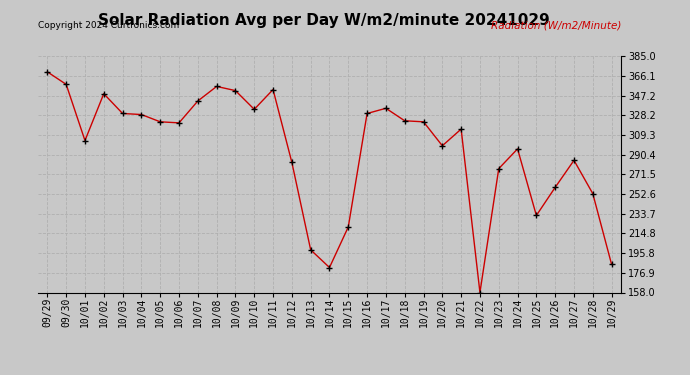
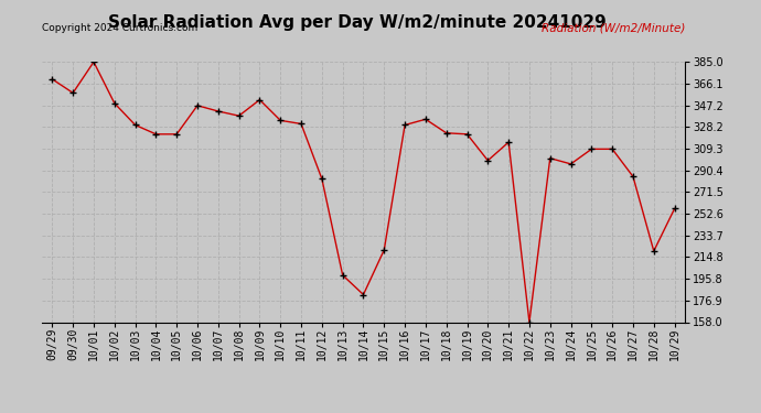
10/01: 304 -> 385
10/04: 329 -> 322
10/06: 321 -> 347
10/08: 356 -> 338
10/11: 353 -> 331
10/23: 277 -> 301
10/25: 232 -> 309
10/26: 259 -> 309
10/28: 253 -> 220
10/29: 185 -> 257
